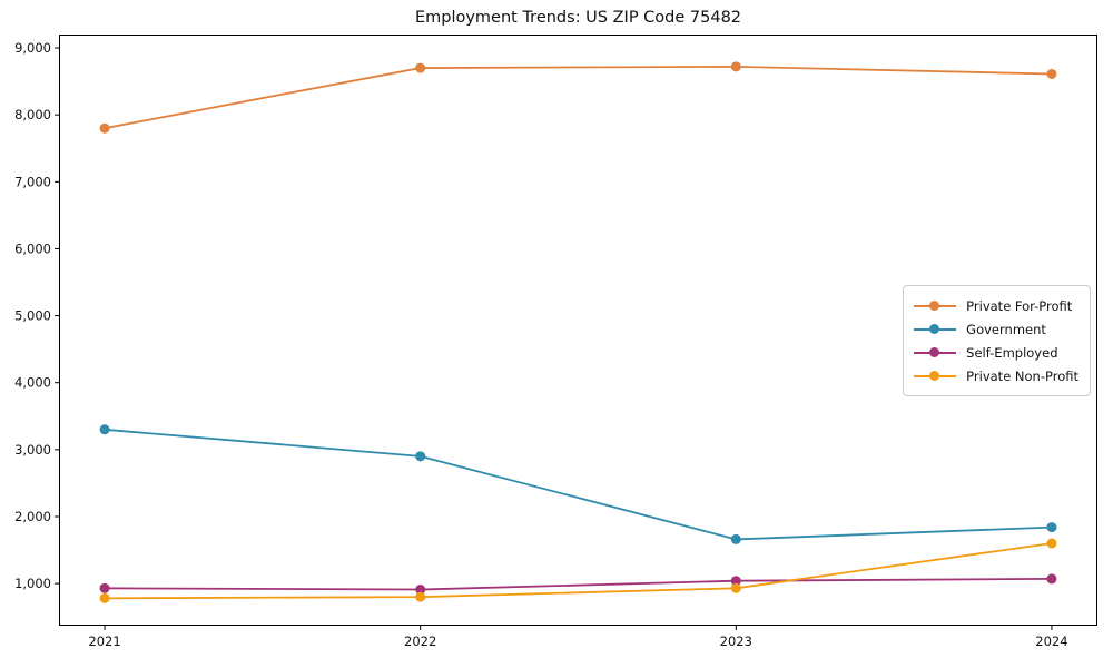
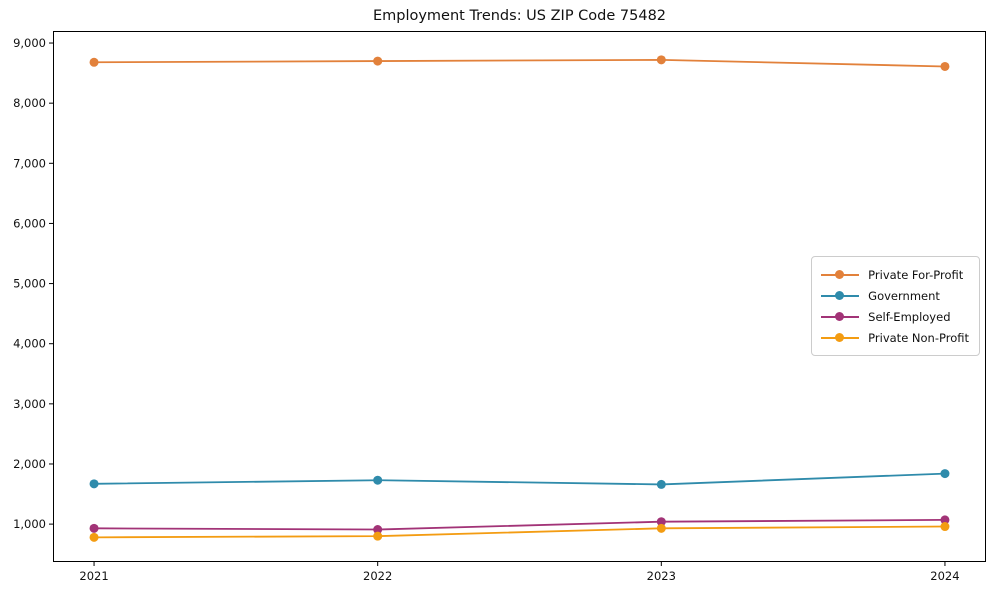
Private For-Profit/2021: 7800 -> 8700
Government/2021: 3300 -> 1700
Government/2022: 2900 -> 1700
Private Non-Profit/2024: 1600 -> 1000
